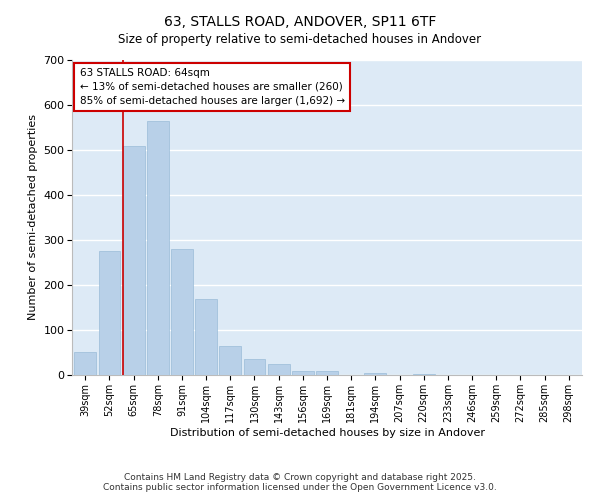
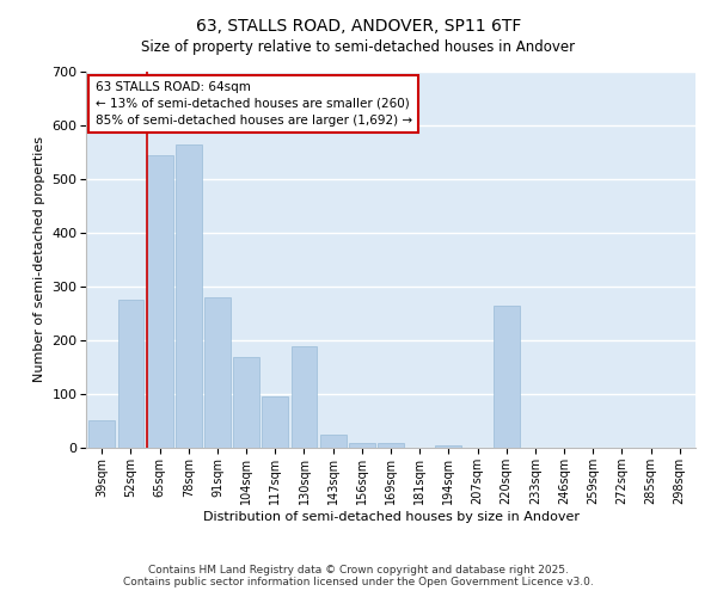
65sqm: 510 -> 545
117sqm: 65 -> 95
130sqm: 35 -> 190
220sqm: 2 -> 265
